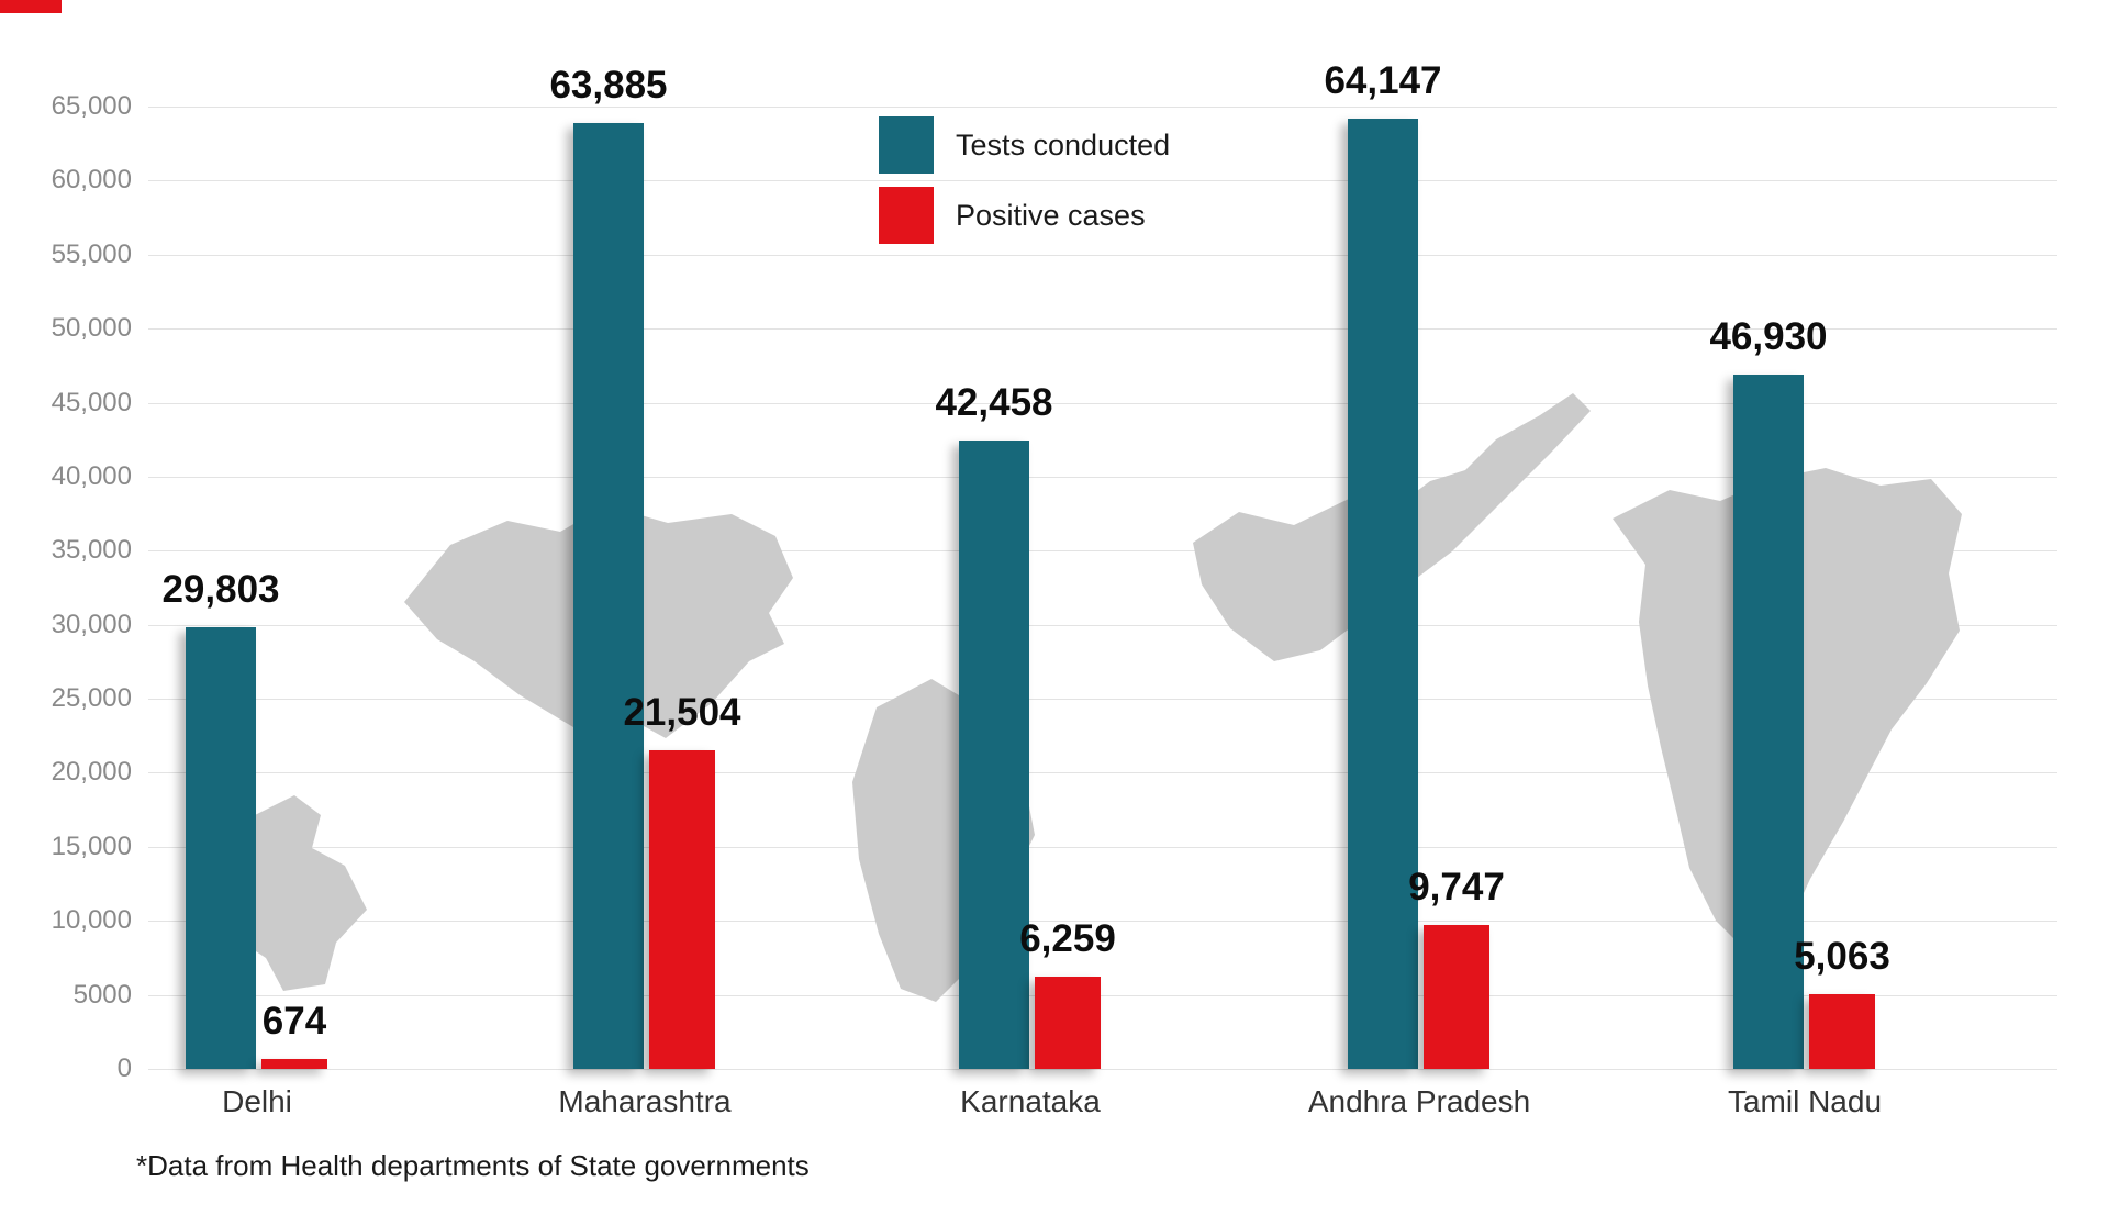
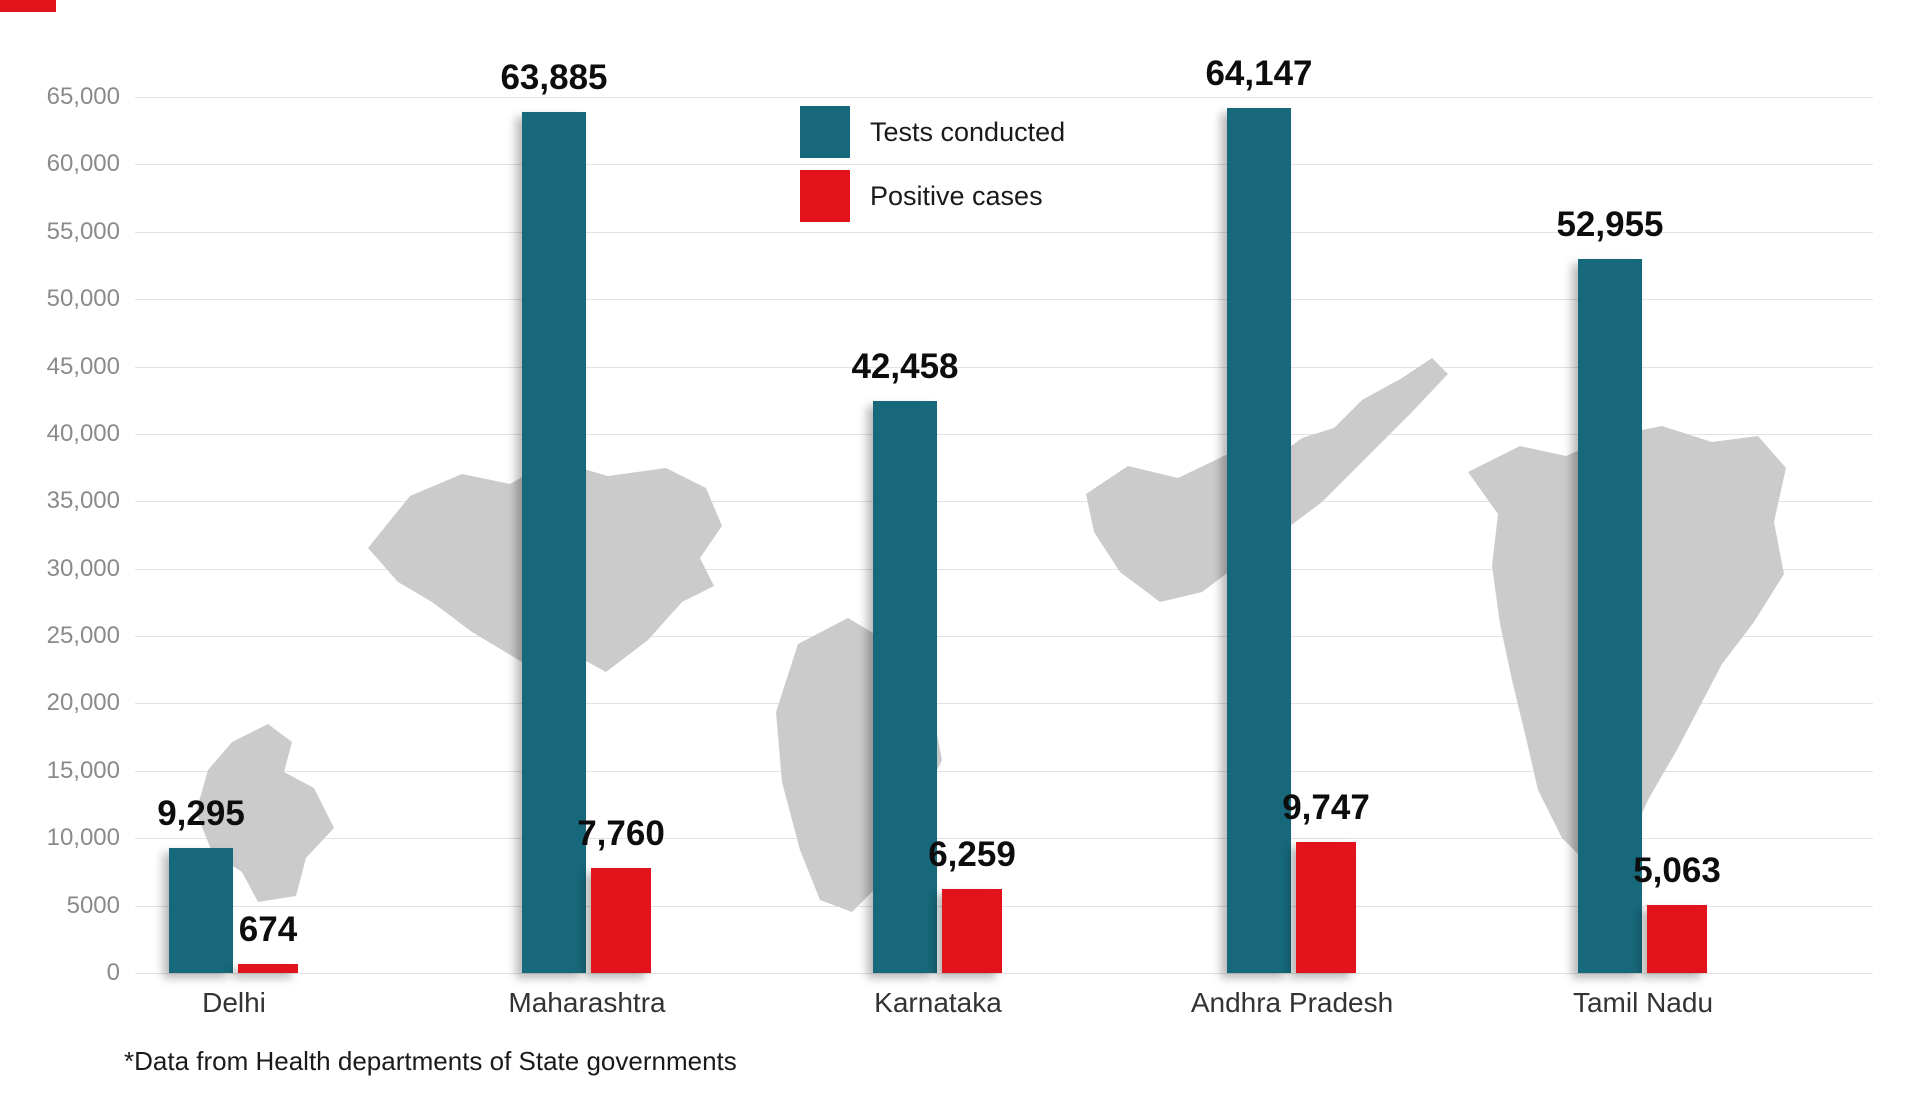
Tests conducted/Delhi: 29,803 -> 9,295
Positive cases/Maharashtra: 21,504 -> 7,760
Tests conducted/Tamil Nadu: 46,930 -> 52,955
